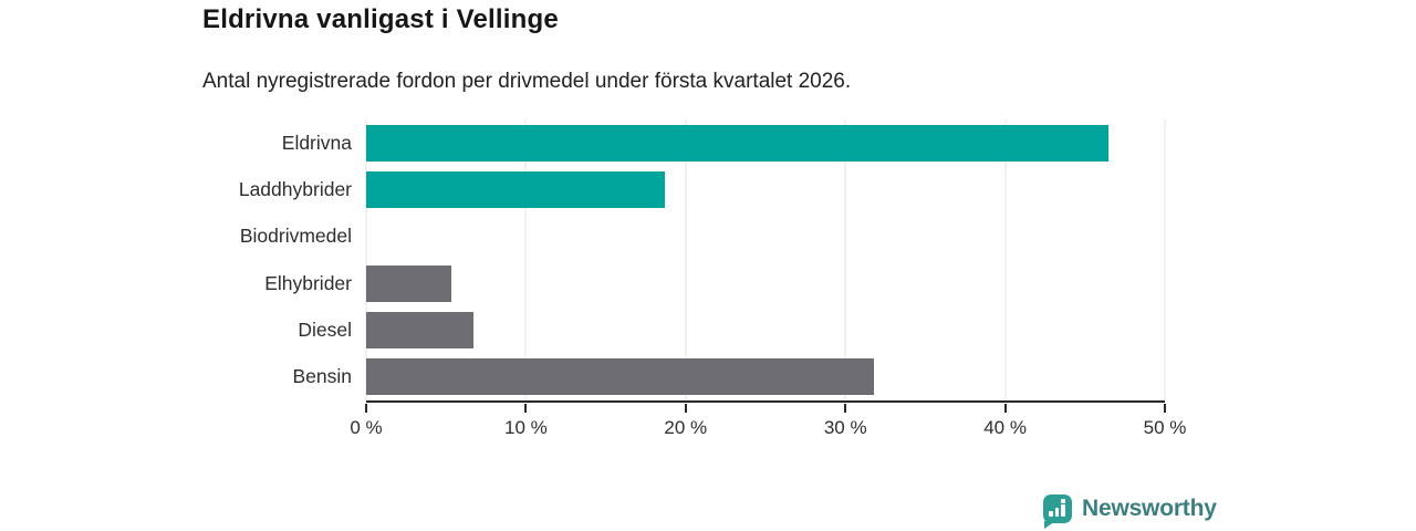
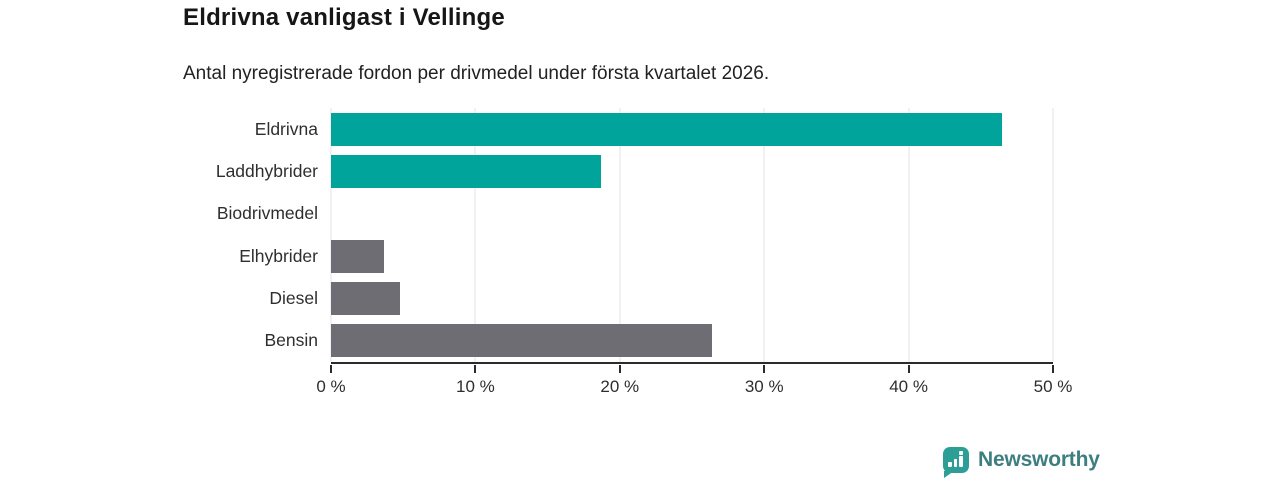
Elhybrider: 5.3% -> 3.7%
Diesel: 6.7% -> 4.8%
Bensin: 31.8% -> 26.4%
